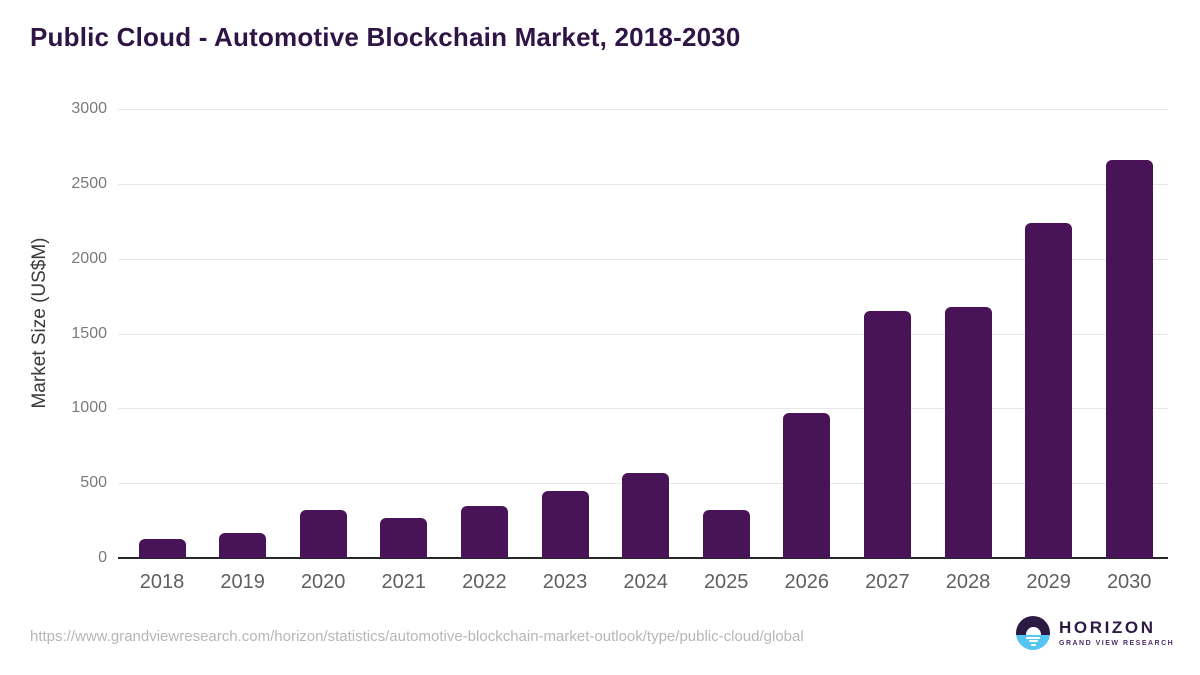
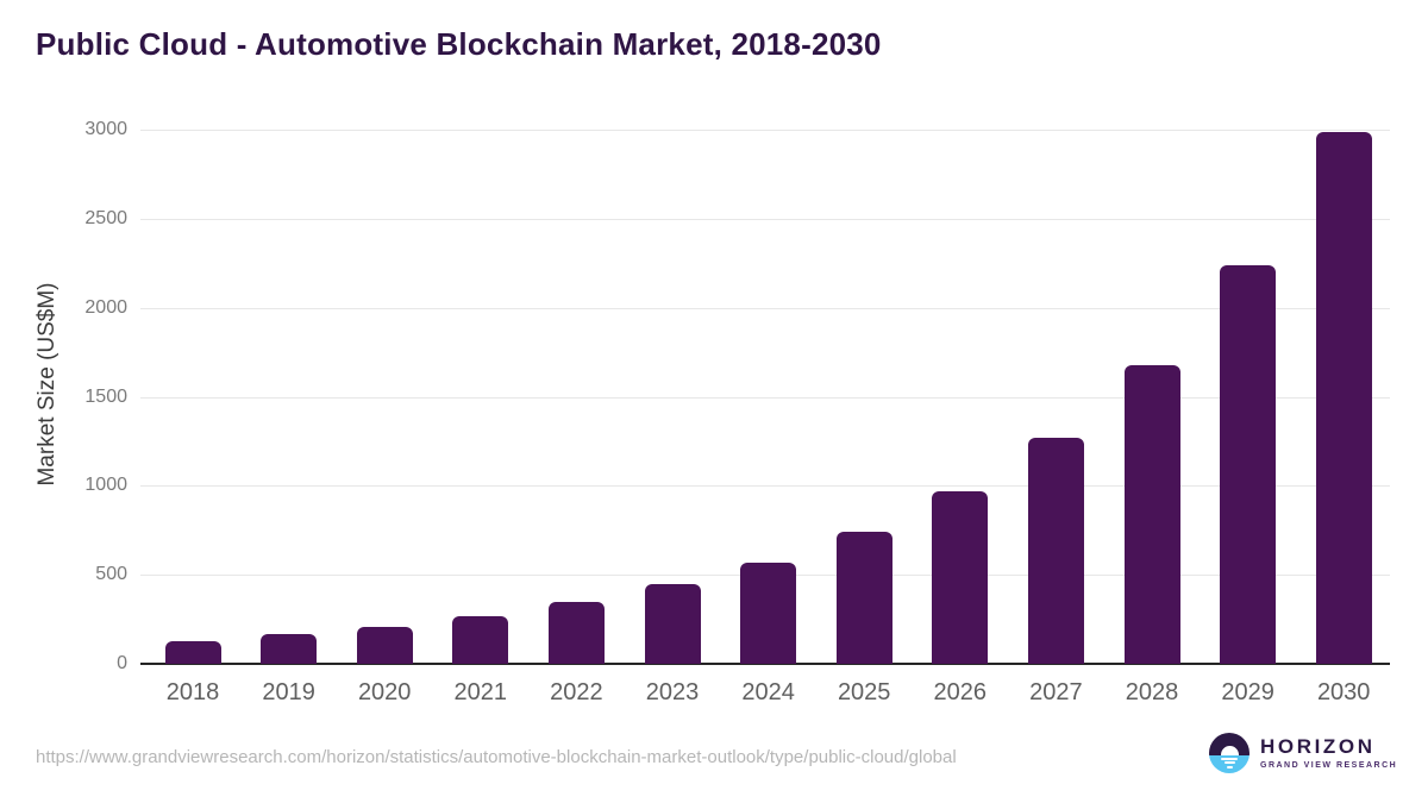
2020: 320 -> 210
2025: 320 -> 740
2027: 1650 -> 1270
2030: 2660 -> 2980
